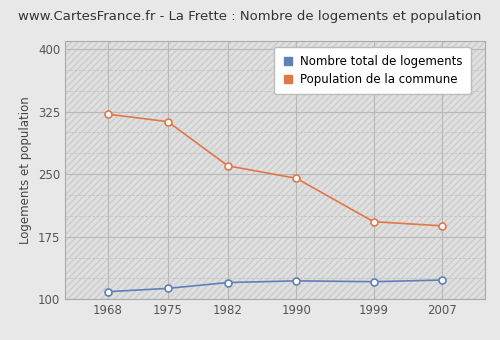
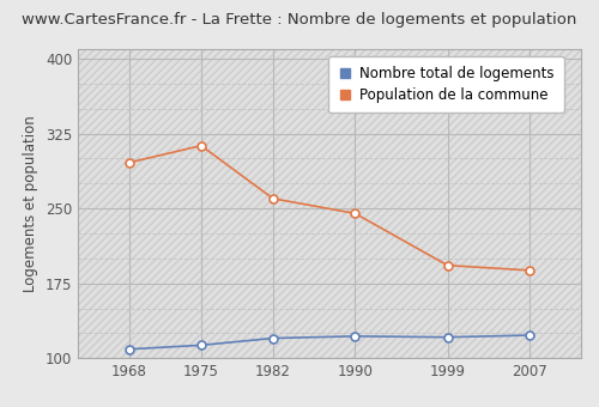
Population de la commune/1968: 322 -> 296
